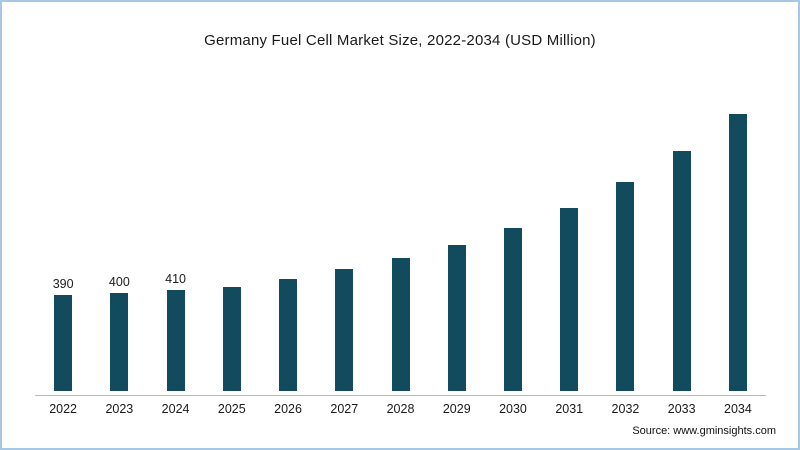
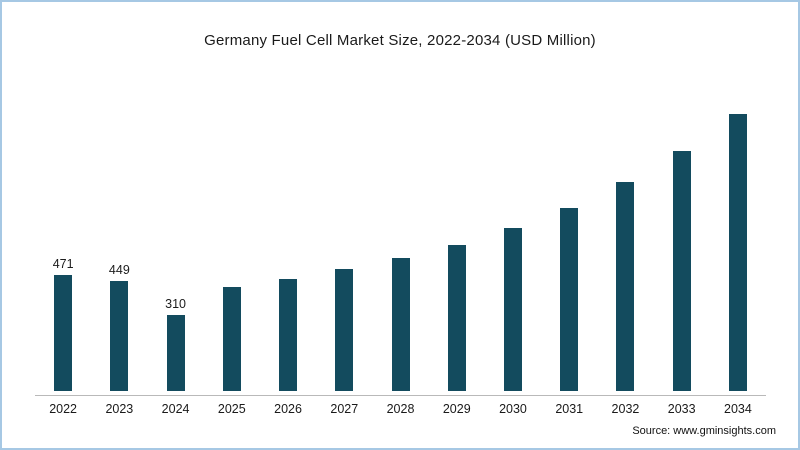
2022: 390 -> 471
2023: 400 -> 449
2024: 410 -> 310
